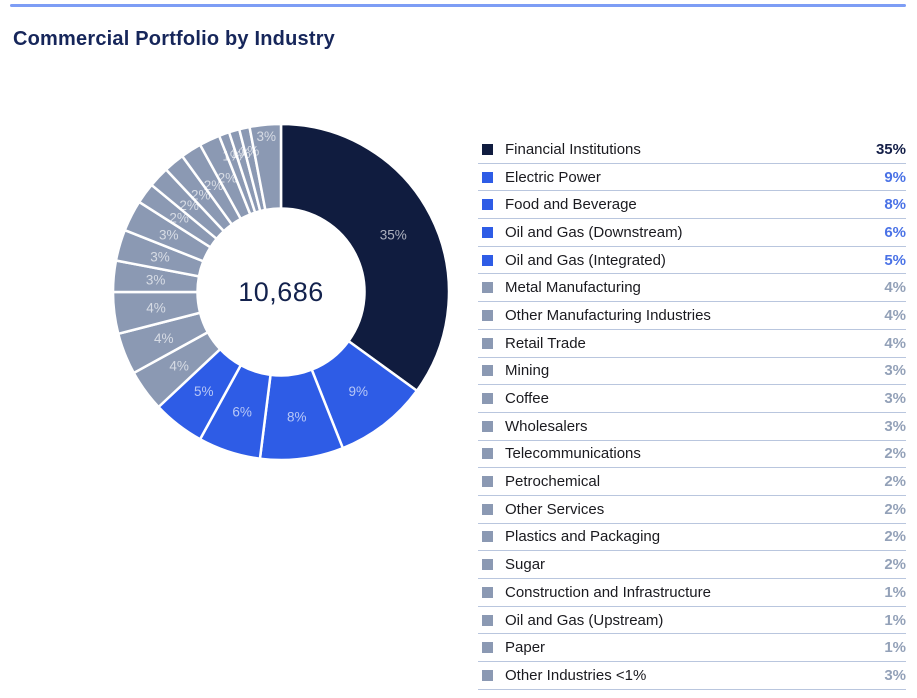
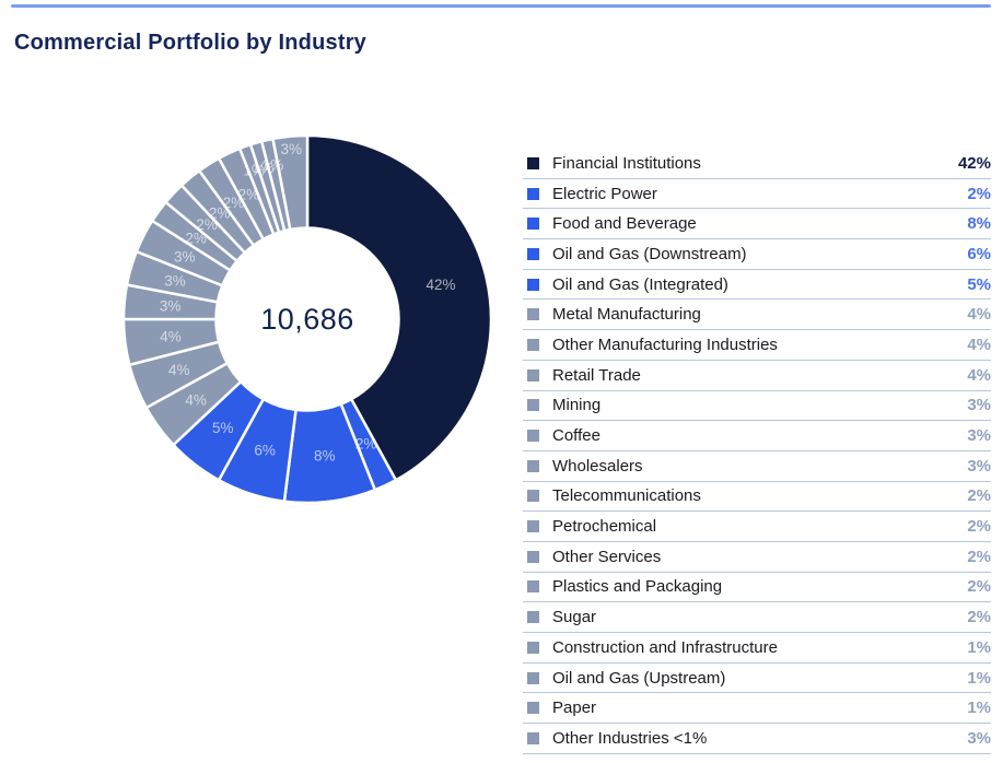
Financial Institutions: 35% -> 42%
Electric Power: 9% -> 2%
